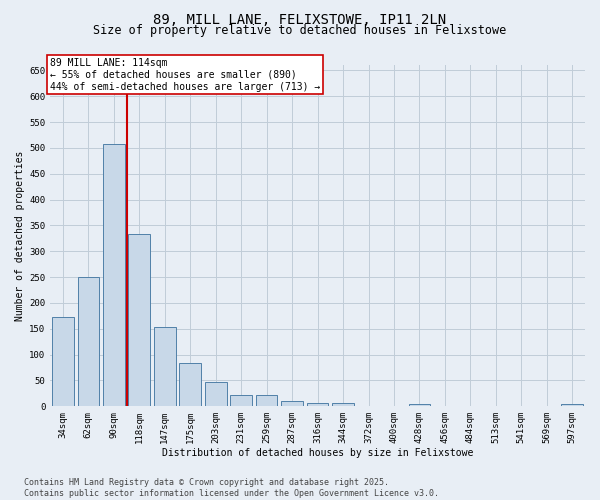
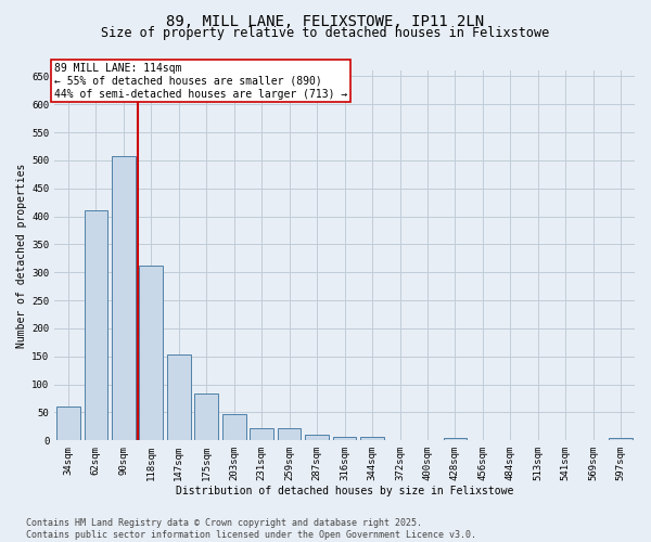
34sqm: 172 -> 60
62sqm: 250 -> 410
118sqm: 334 -> 312
